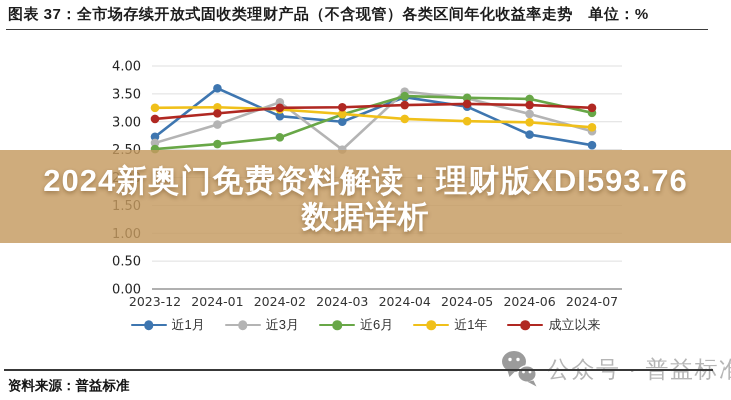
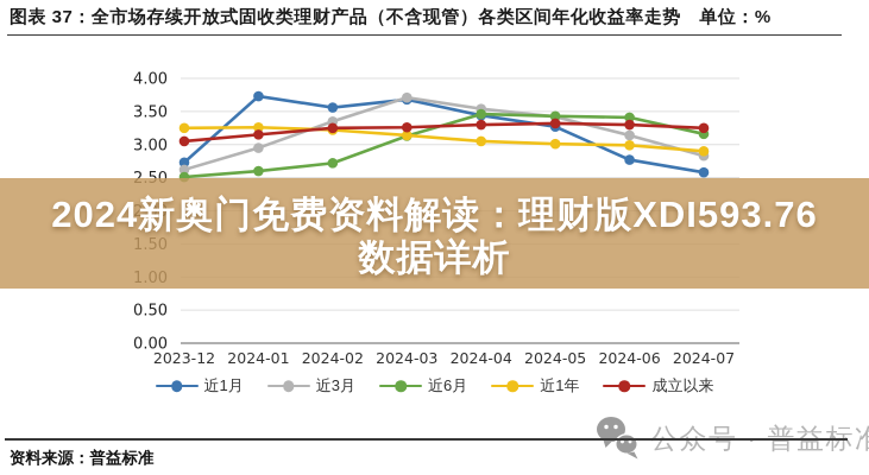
近1月/2024-01: 3.6 -> 3.7
近1月/2024-02: 3.1 -> 3.6
近1月/2024-03: 3.0 -> 3.7
近3月/2024-03: 2.5 -> 3.7
